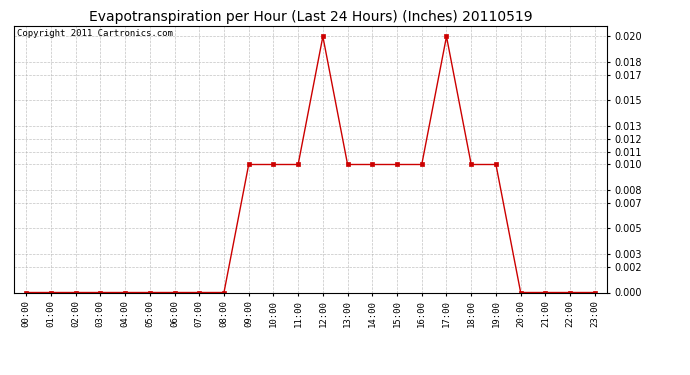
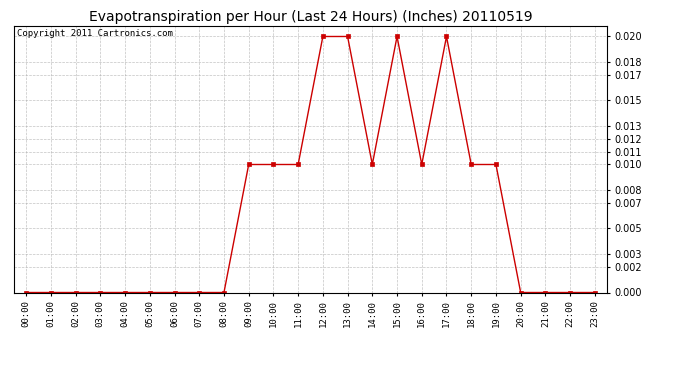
13:00: 0.01 -> 0.02
15:00: 0.01 -> 0.02
